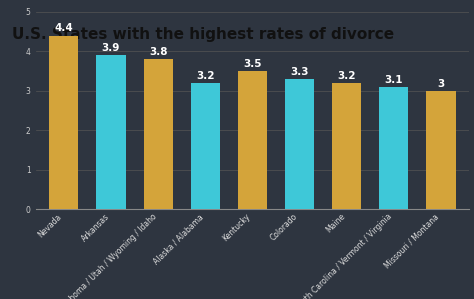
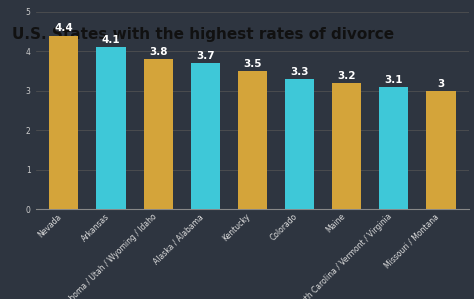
Arkansas: 3.9 -> 4.1
Alaska / Alabama: 3.2 -> 3.7
